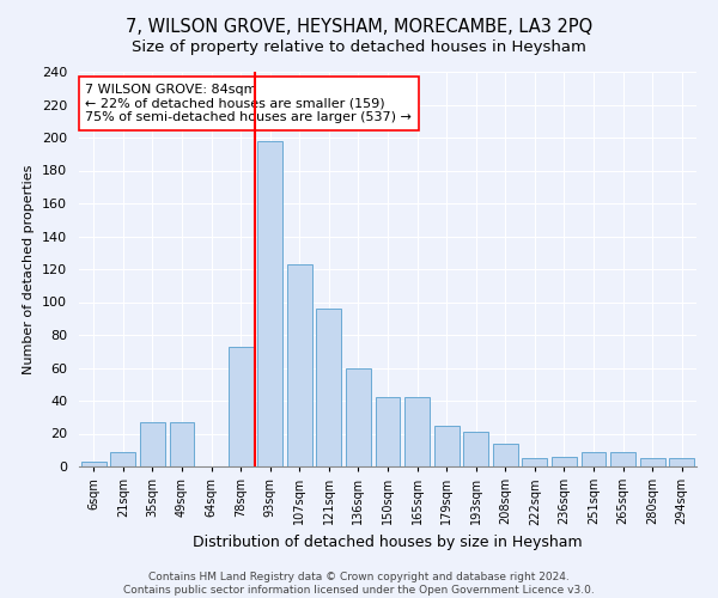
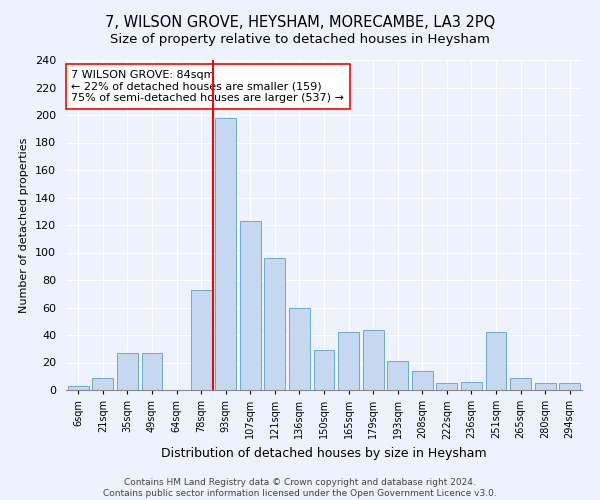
150sqm: 42 -> 29
179sqm: 25 -> 44
251sqm: 9 -> 42
